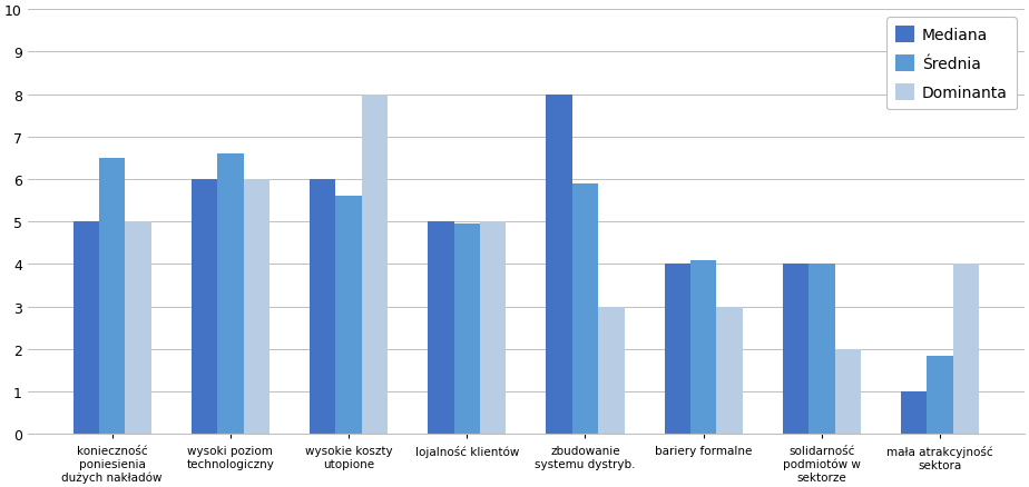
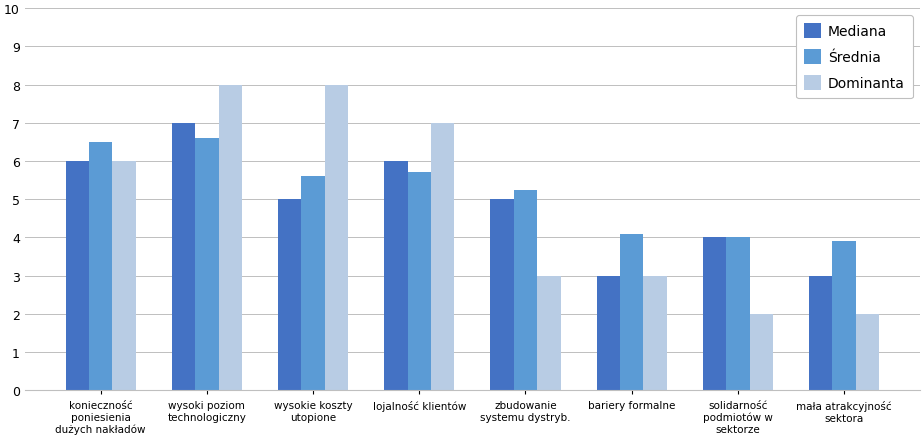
Mediana/konieczność poniesienia dużych nakładów: 5 -> 6
Dominanta/konieczność poniesienia dużych nakładów: 5 -> 6
Mediana/wysoki poziom technologiczny: 6 -> 7
Dominanta/wysoki poziom technologiczny: 6 -> 8
Mediana/wysokie koszty utopione: 6 -> 5
Mediana/lojalność klientów: 5 -> 6
Średnia/lojalność klientów: 4.95 -> 5.70
Dominanta/lojalność klientów: 5 -> 7
Mediana/zbudowanie systemu dystryb.: 8 -> 5
Średnia/zbudowanie systemu dystryb.: 5.90 -> 5.25
Mediana/bariery formalne: 4 -> 3
Mediana/mała atrakcyjność sektora: 1 -> 3
Średnia/mała atrakcyjność sektora: 1.85 -> 3.90
Dominanta/mała atrakcyjność sektora: 4 -> 2
